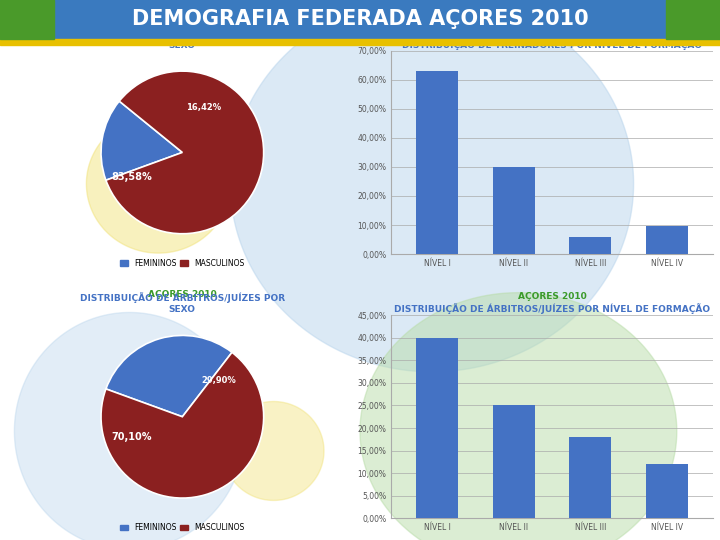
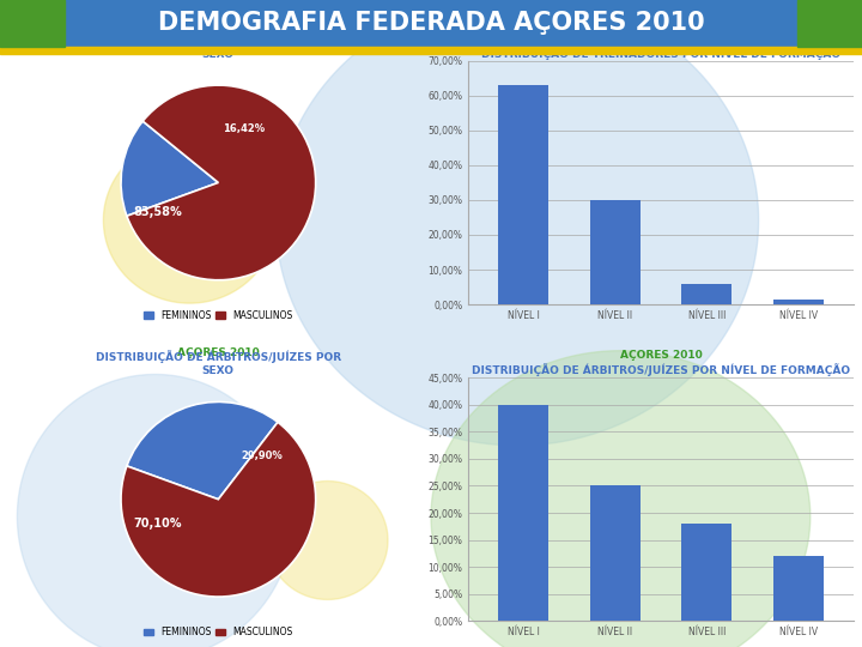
DISTRIBUIÇÃO DE TREINADORES POR NÍVEL DE FORMAÇÃO/NÍVEL IV: 9,5% -> 1,5%
